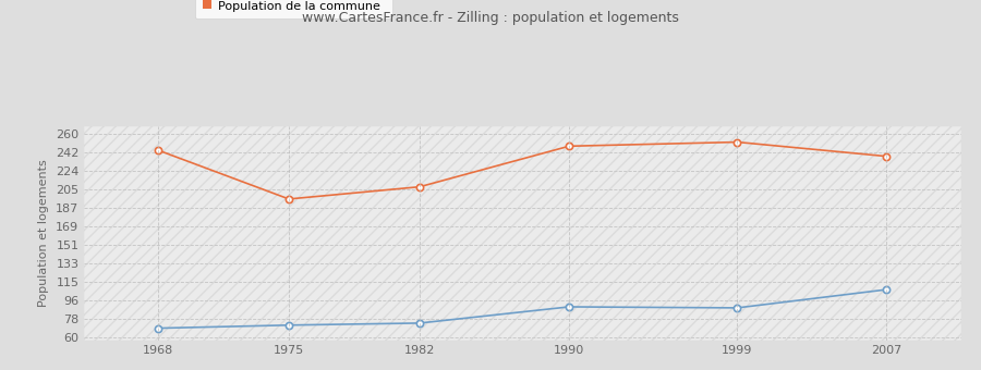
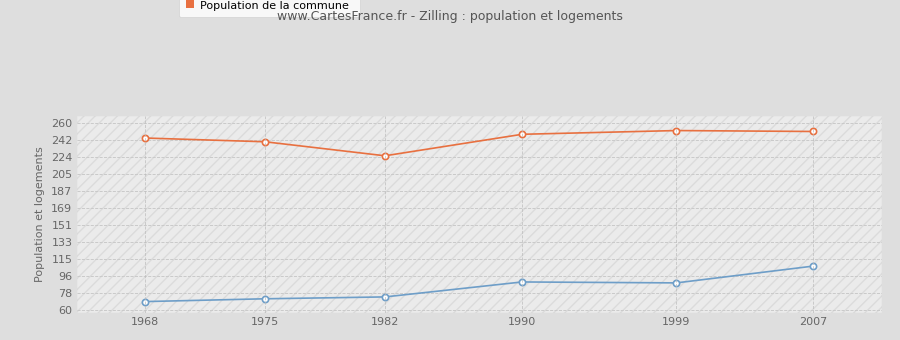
Population de la commune/1975: 196 -> 240
Population de la commune/1982: 208 -> 225
Population de la commune/2007: 238 -> 251
